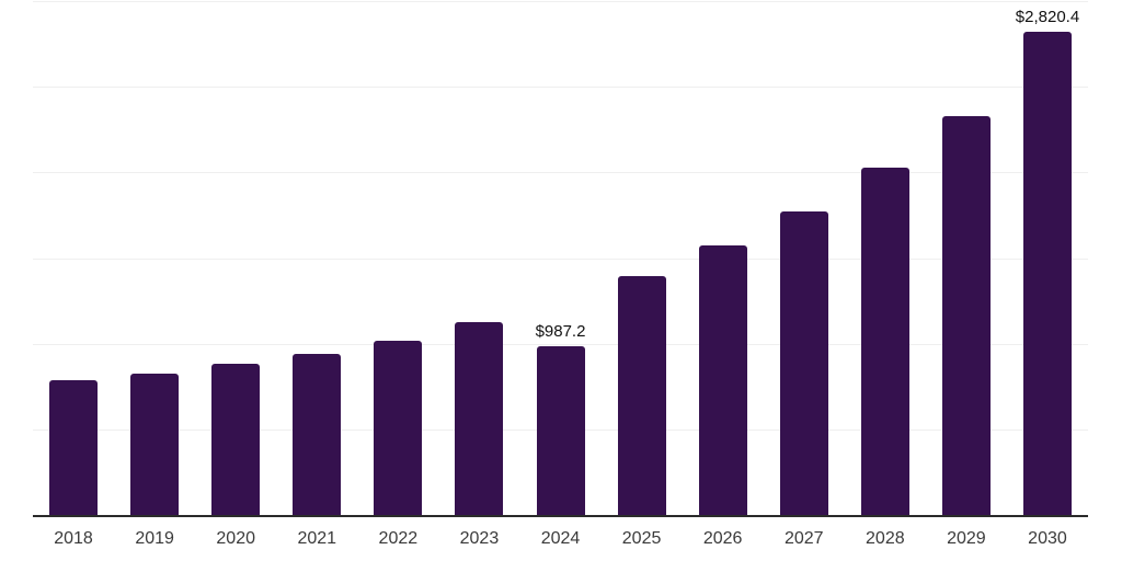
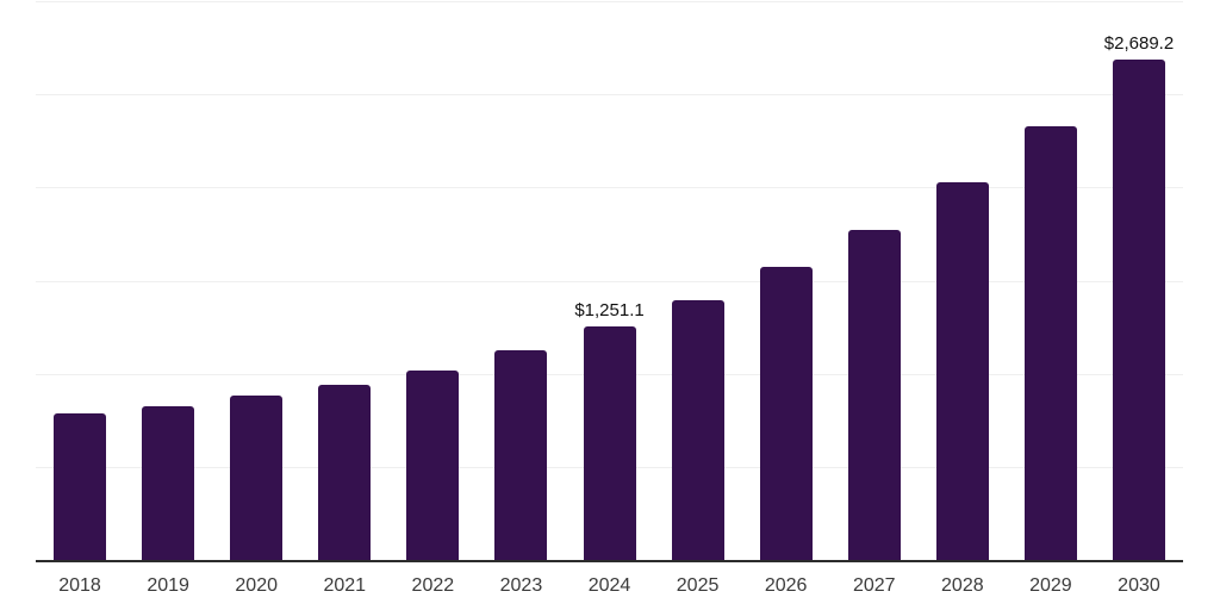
2024: $987.2 -> $1,251.1
2030: $2,820.4 -> $2,689.2
